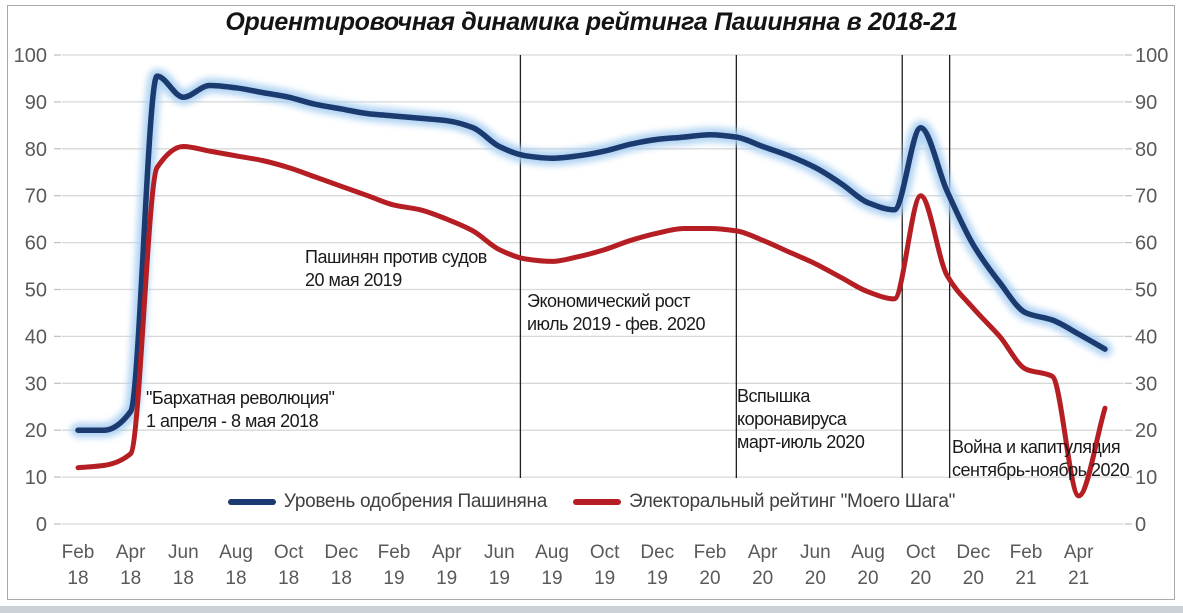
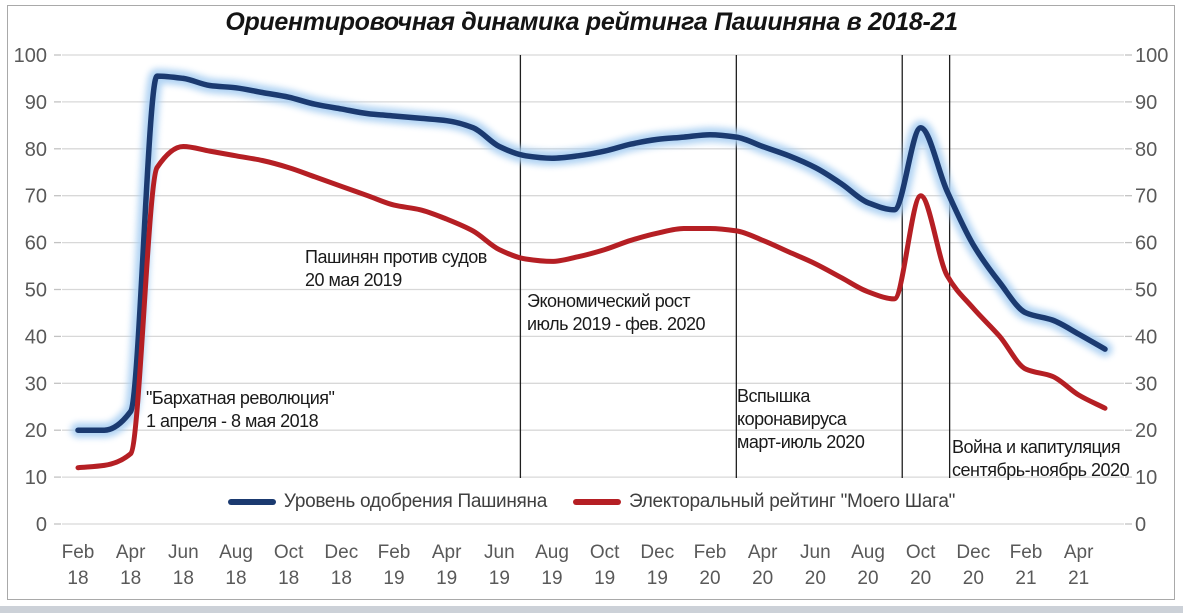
Уровень одобрения Пашиняна/Jun 18: 91 -> 95
Электоральный рейтинг "Моего Шага"/Apr 21: 6 -> 28
